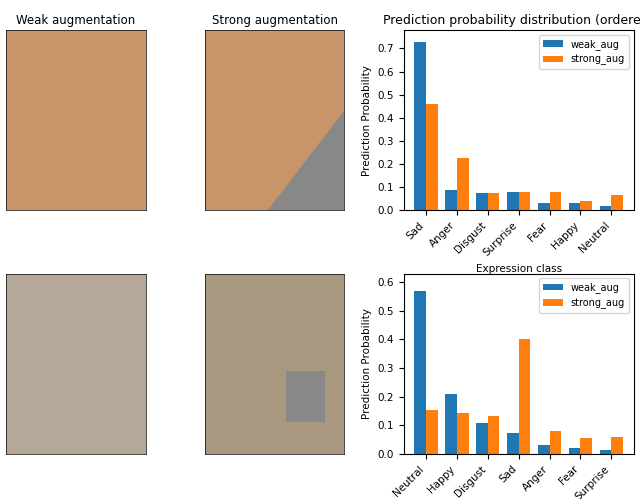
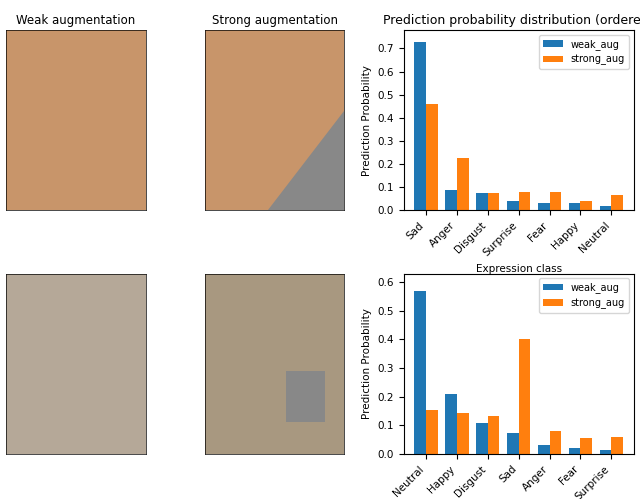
weak_aug/Surprise: 0.080 -> 0.040
